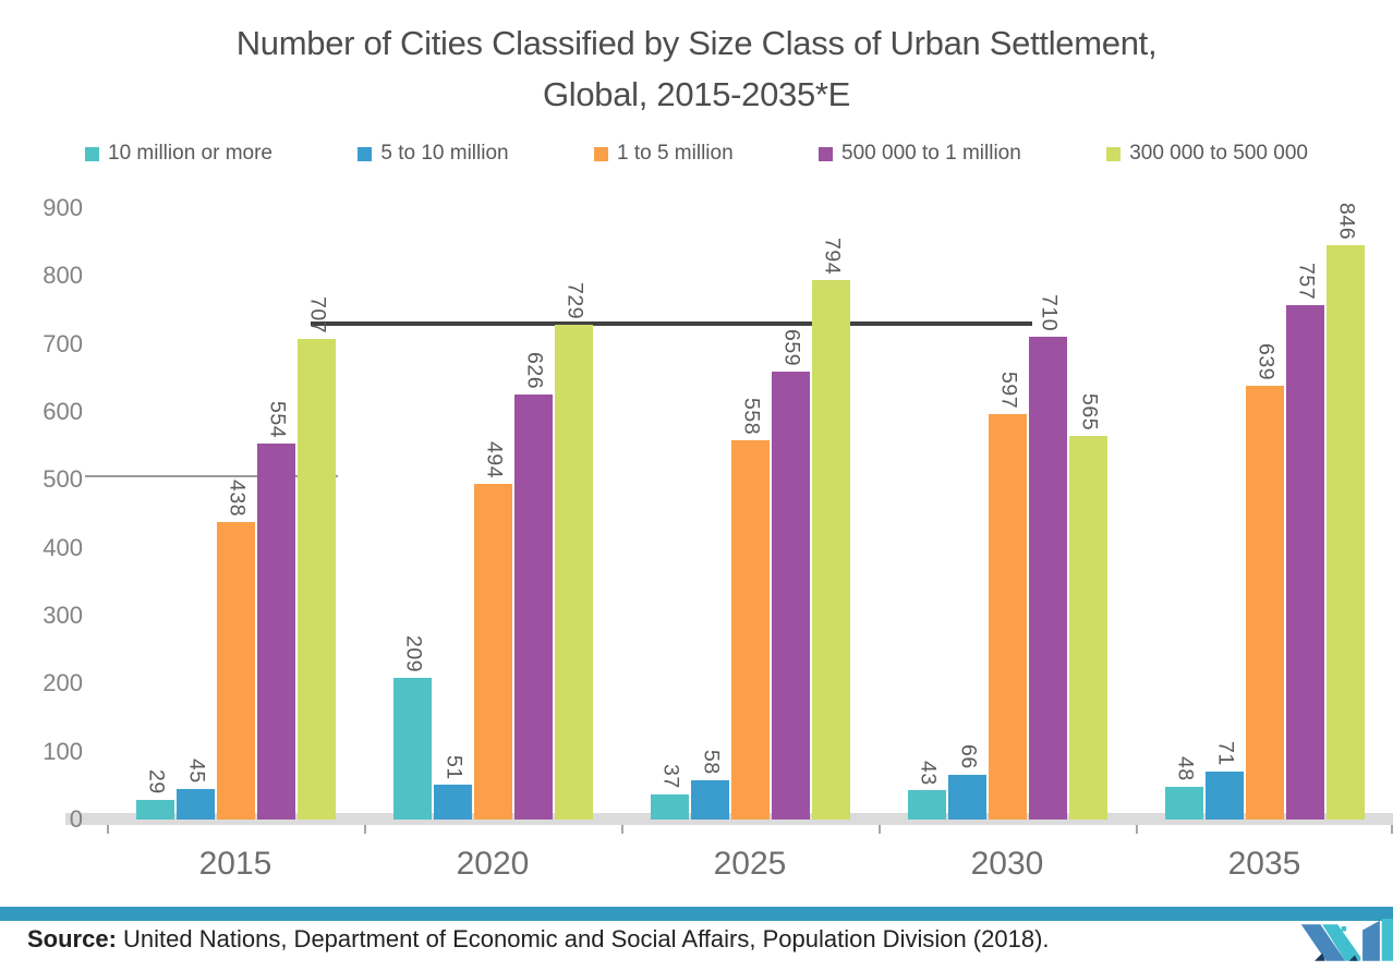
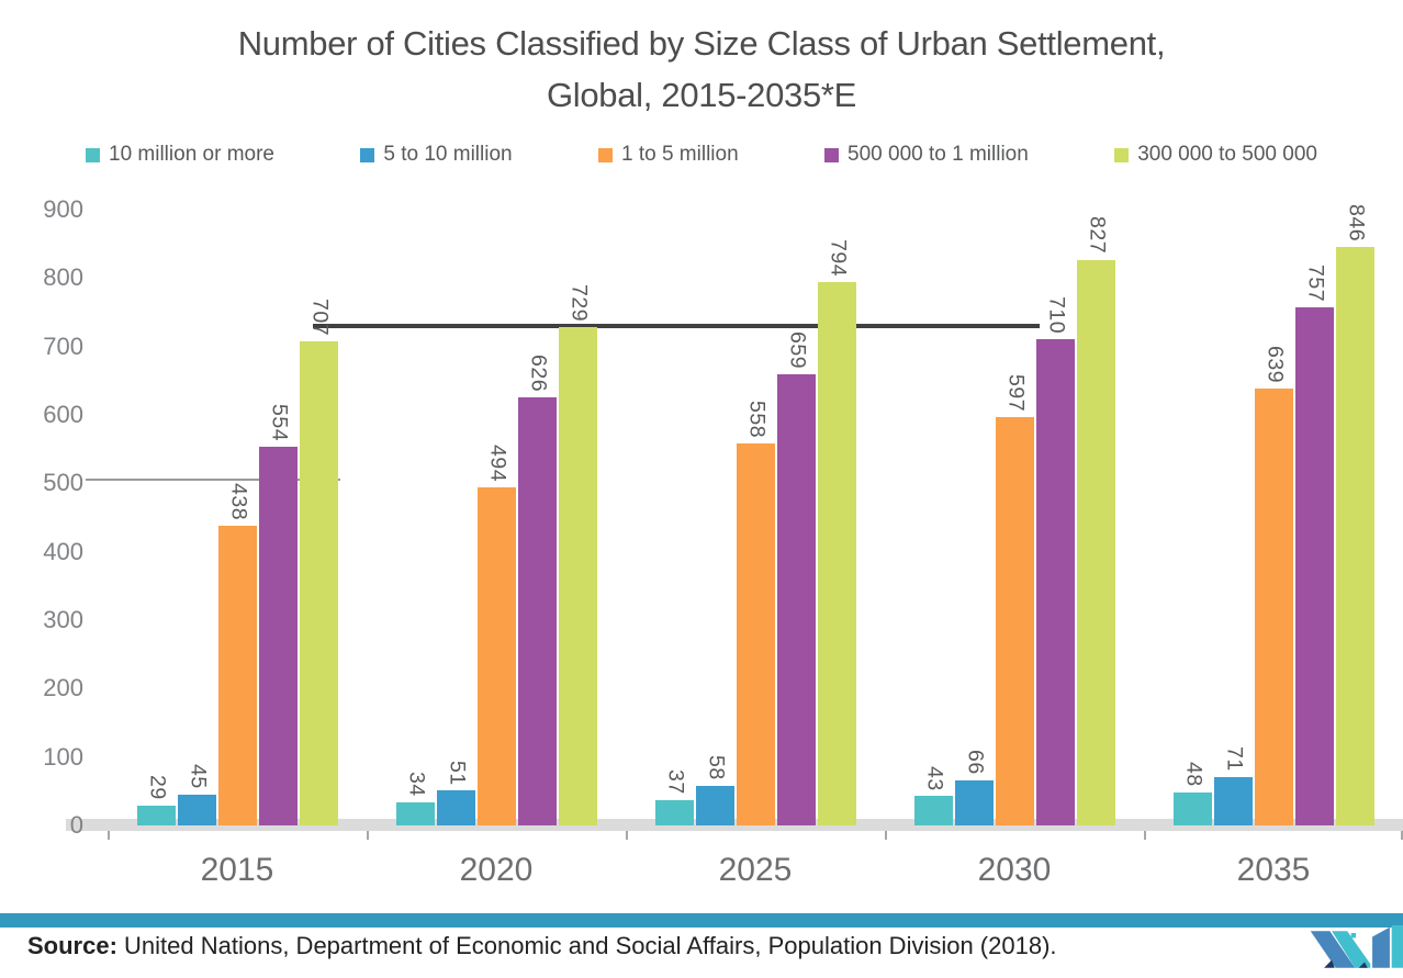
10 million or more/2020: 209 -> 34
300 000 to 500 000/2030: 565 -> 827
